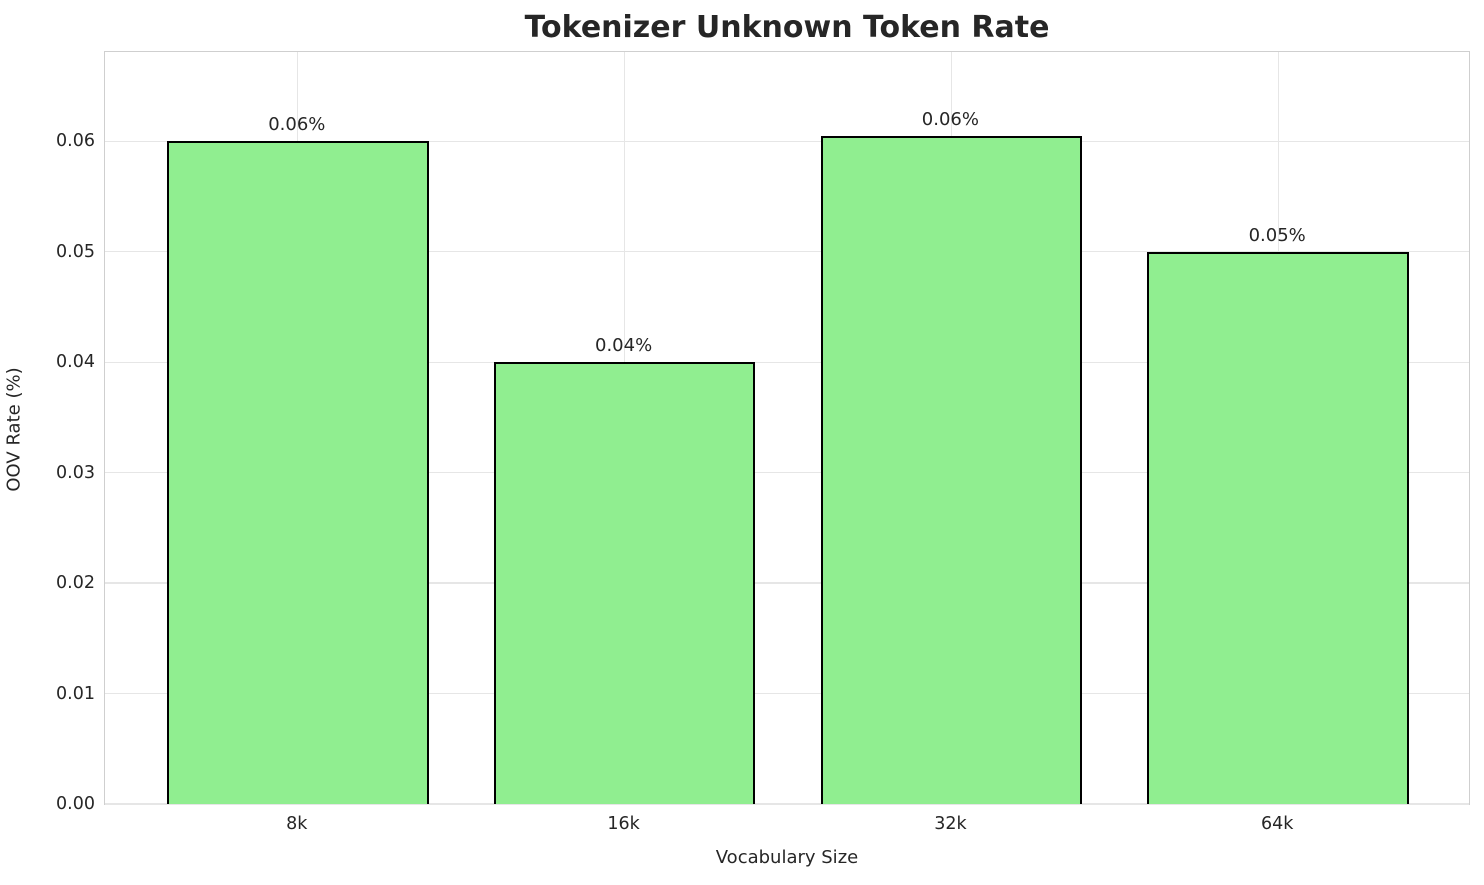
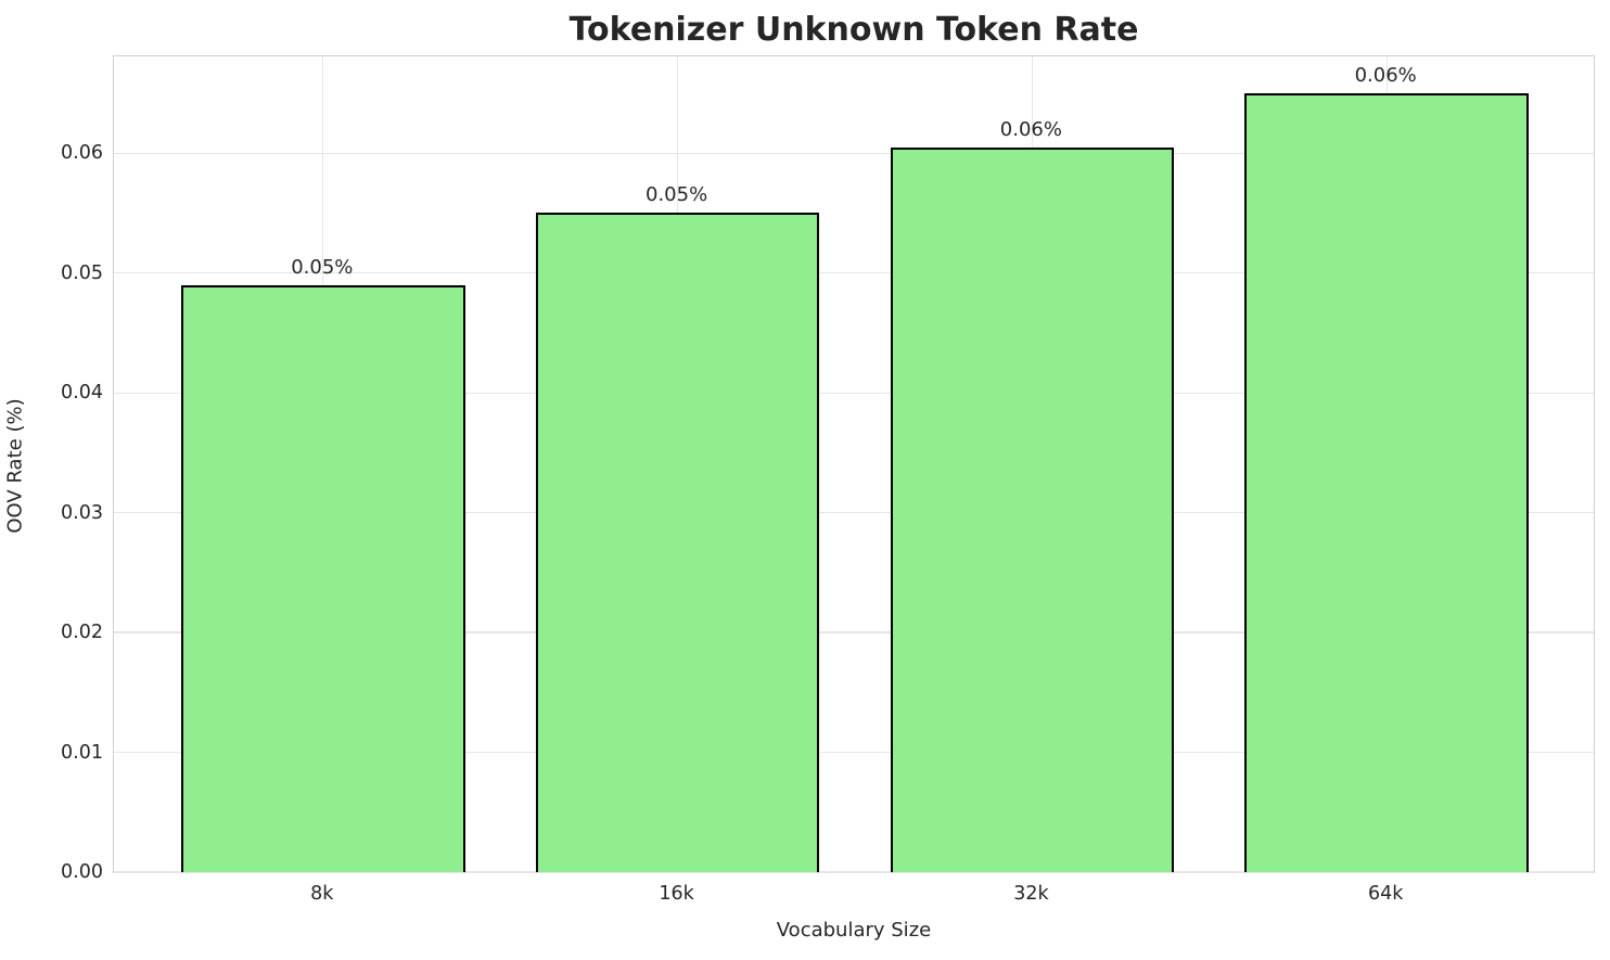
8k: 0.06% -> 0.05%
16k: 0.04% -> 0.05%
64k: 0.05% -> 0.06%
